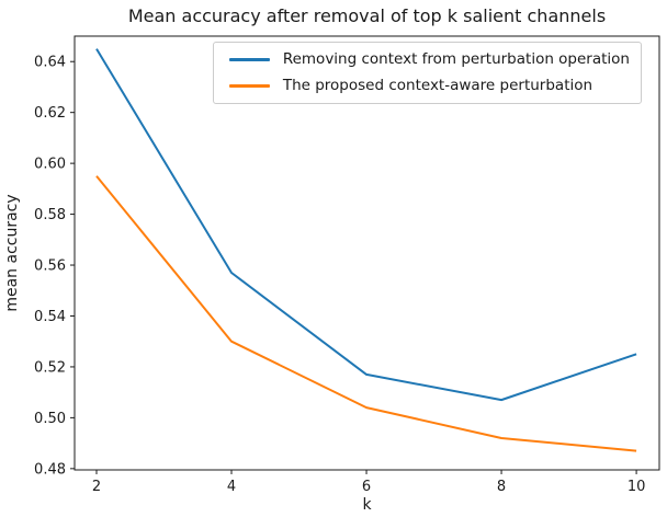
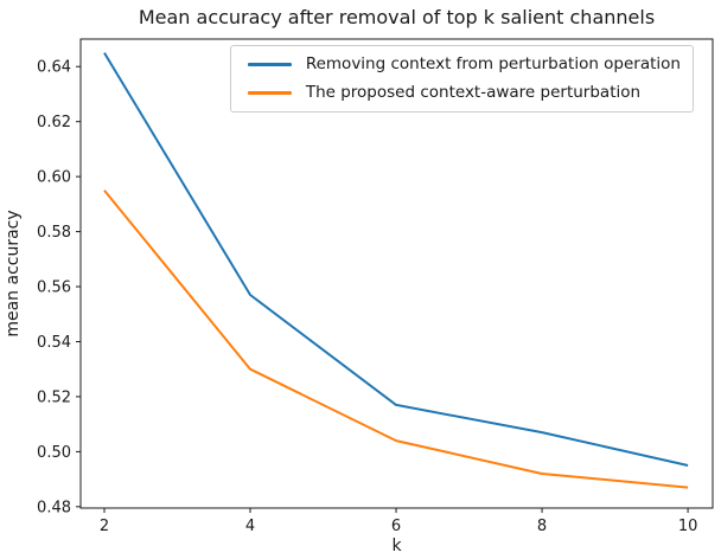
Removing context from perturbation operation/10: 0.525 -> 0.495
